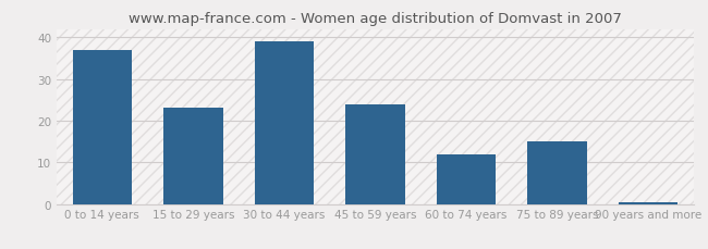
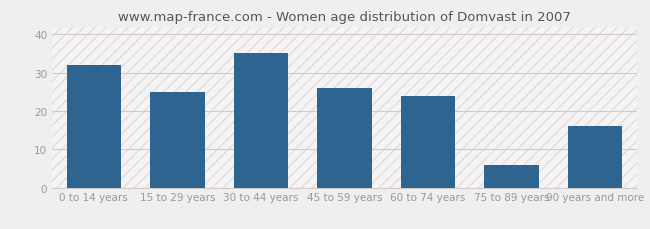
0 to 14 years: 37.0 -> 32.0
15 to 29 years: 23.0 -> 25.0
30 to 44 years: 39.0 -> 35.0
45 to 59 years: 24.0 -> 26.0
60 to 74 years: 12.0 -> 24.0
75 to 89 years: 15.0 -> 6.0
90 years and more: 0.5 -> 16.0
